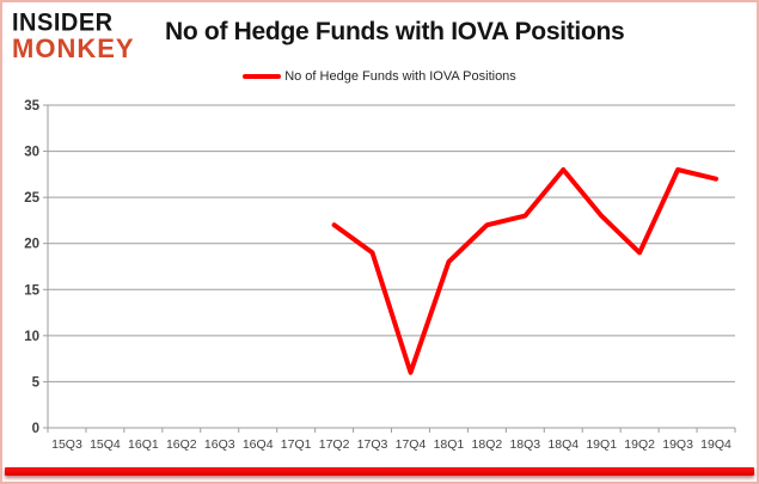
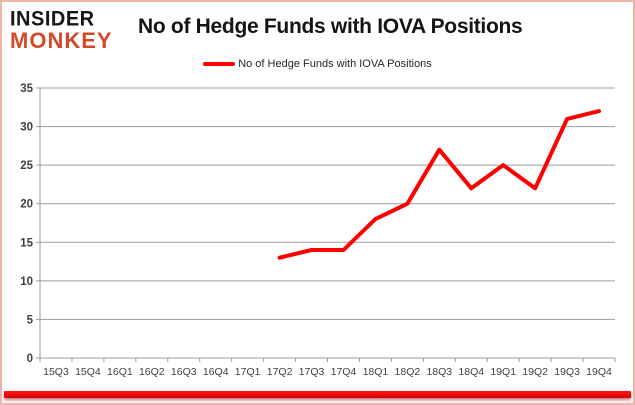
17Q2: 22 -> 13
17Q3: 19 -> 14
17Q4: 6 -> 14
18Q2: 22 -> 20
18Q3: 23 -> 27
18Q4: 28 -> 22
19Q1: 23 -> 25
19Q2: 19 -> 22
19Q3: 28 -> 31
19Q4: 27 -> 32
